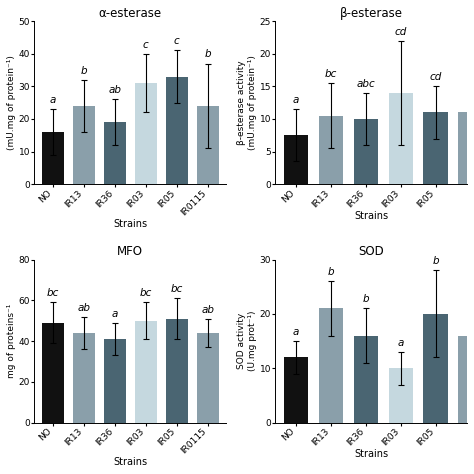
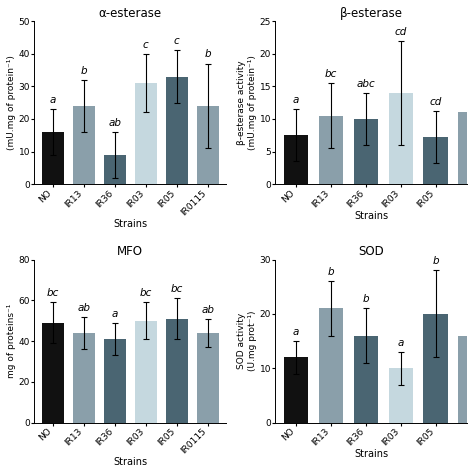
α-esterase/IR36: 19 -> 9
β-esterase/IR05: 11.0 -> 7.2
